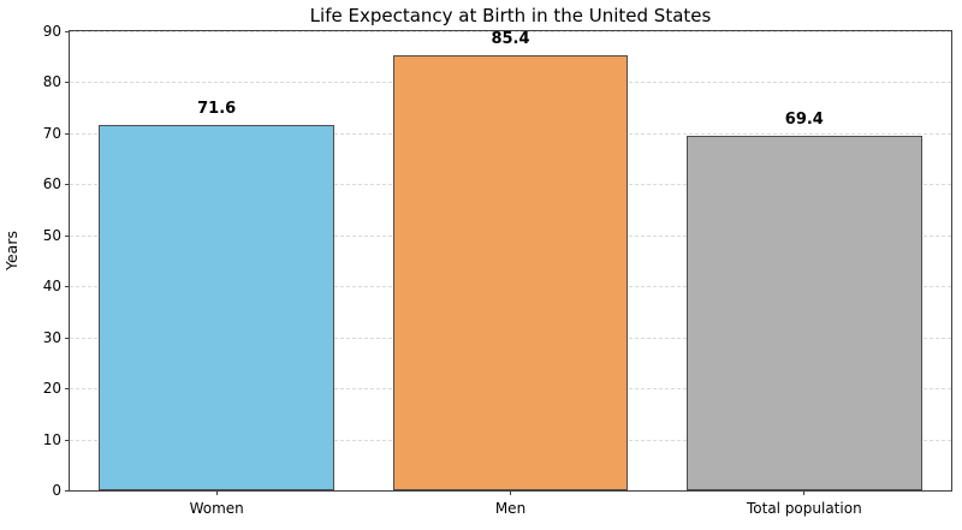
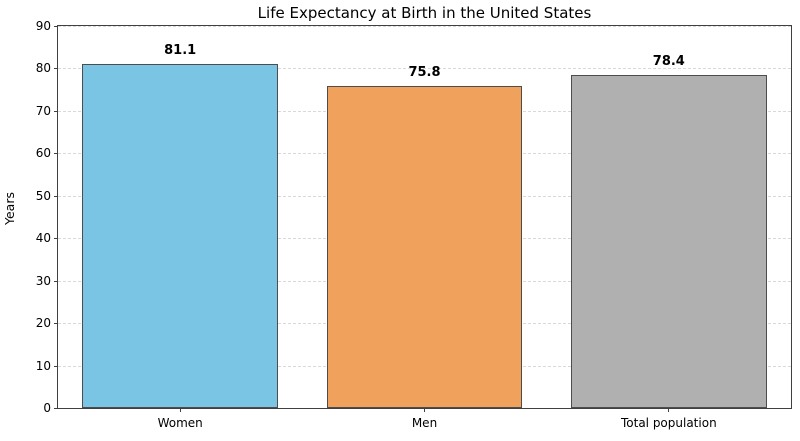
Women: 71.6 -> 81.1
Men: 85.4 -> 75.8
Total population: 69.4 -> 78.4
